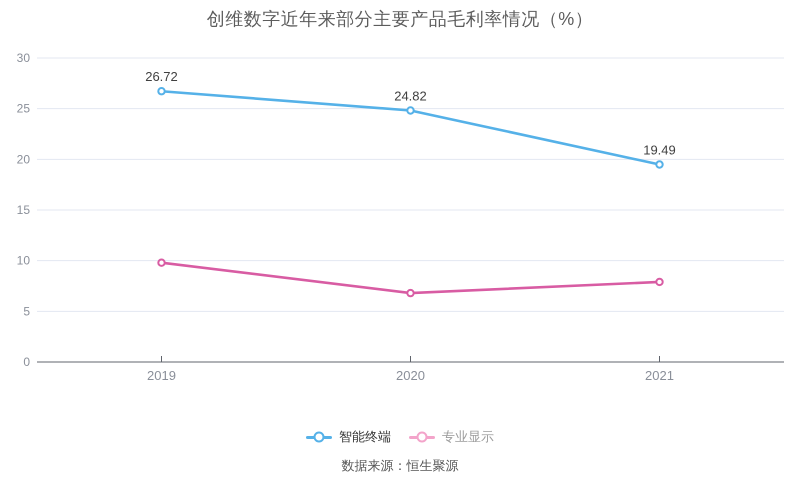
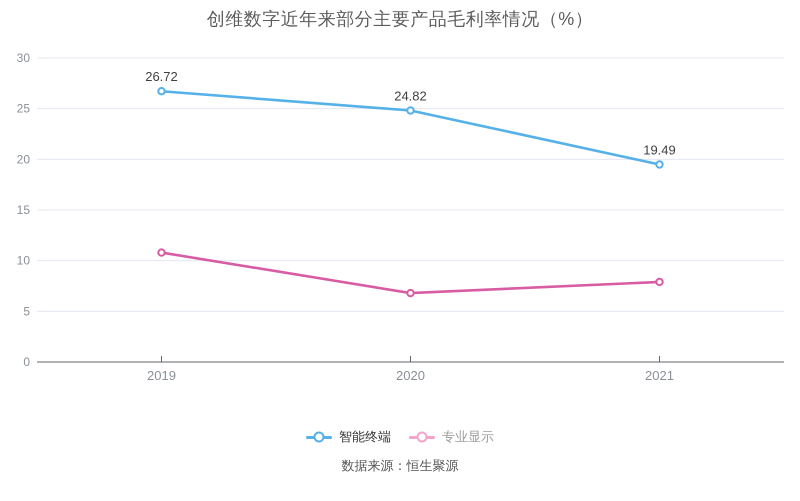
专业显示/2019: 9.8 -> 10.8
